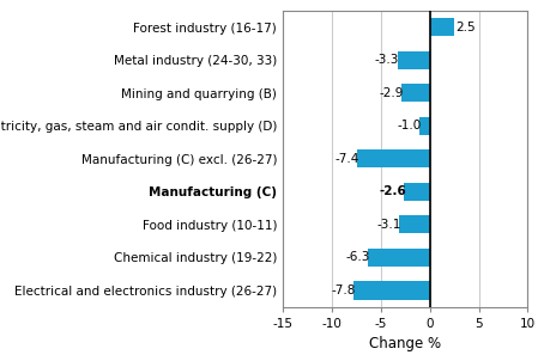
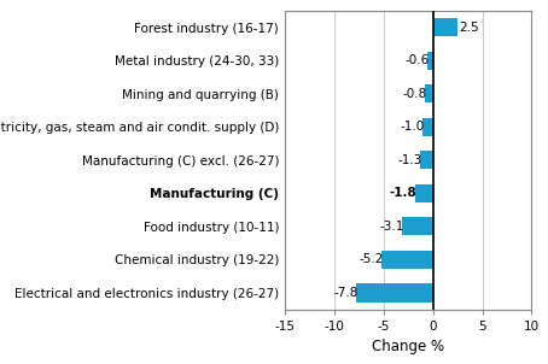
Metal industry (24-30, 33): -3.3 -> -0.6
Mining and quarrying (B): -2.9 -> -0.8
Manufacturing (C) excl. (26-27): -7.4 -> -1.3
Manufacturing (C): -2.6 -> -1.8
Chemical industry (19-22): -6.3 -> -5.2
